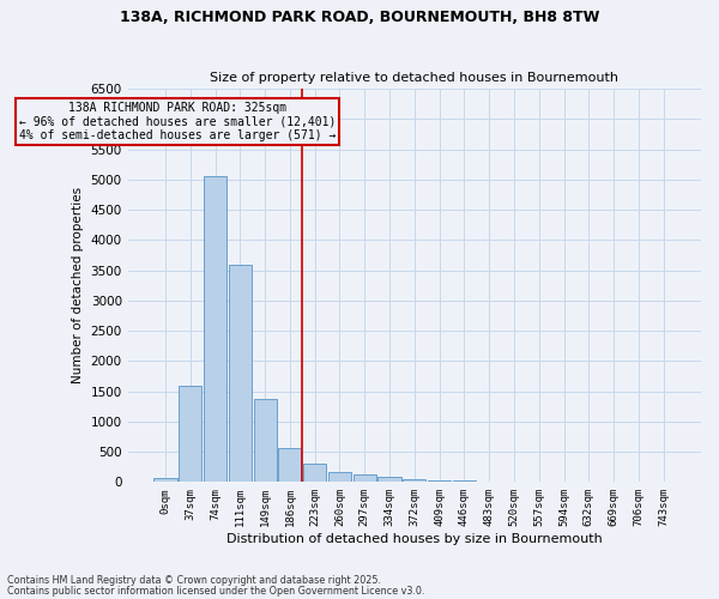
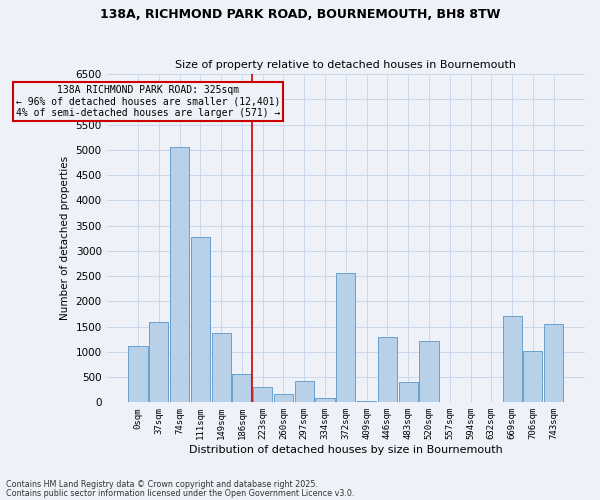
0sqm: 60 -> 1120
111sqm: 3600 -> 3280
297sqm: 130 -> 420
372sqm: 50 -> 2560
446sqm: 20 -> 1300
483sqm: 10 -> 400
520sqm: 0 -> 1220
669sqm: 0 -> 1700
706sqm: 0 -> 1020
743sqm: 0 -> 1560
